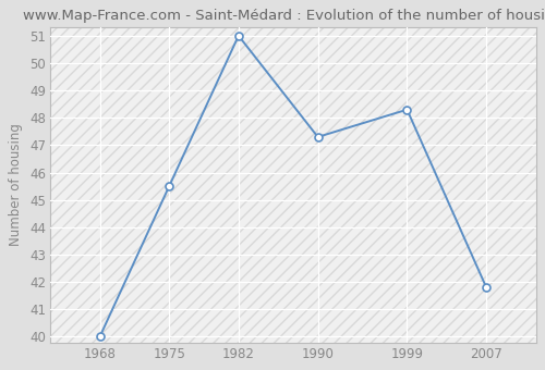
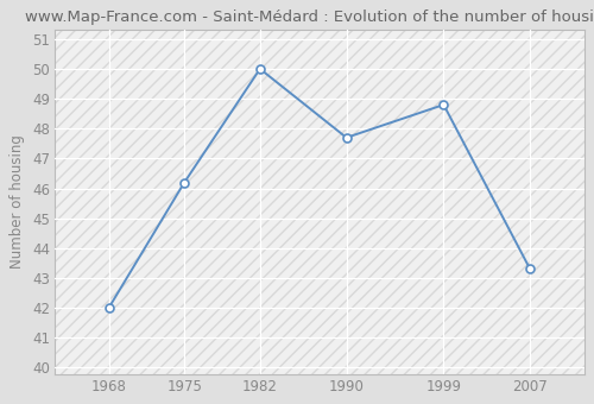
1968: 40.0 -> 42.0
1975: 45.5 -> 46.2
1982: 51.0 -> 50.0
1990: 47.3 -> 47.7
1999: 48.3 -> 48.8
2007: 41.8 -> 43.3
